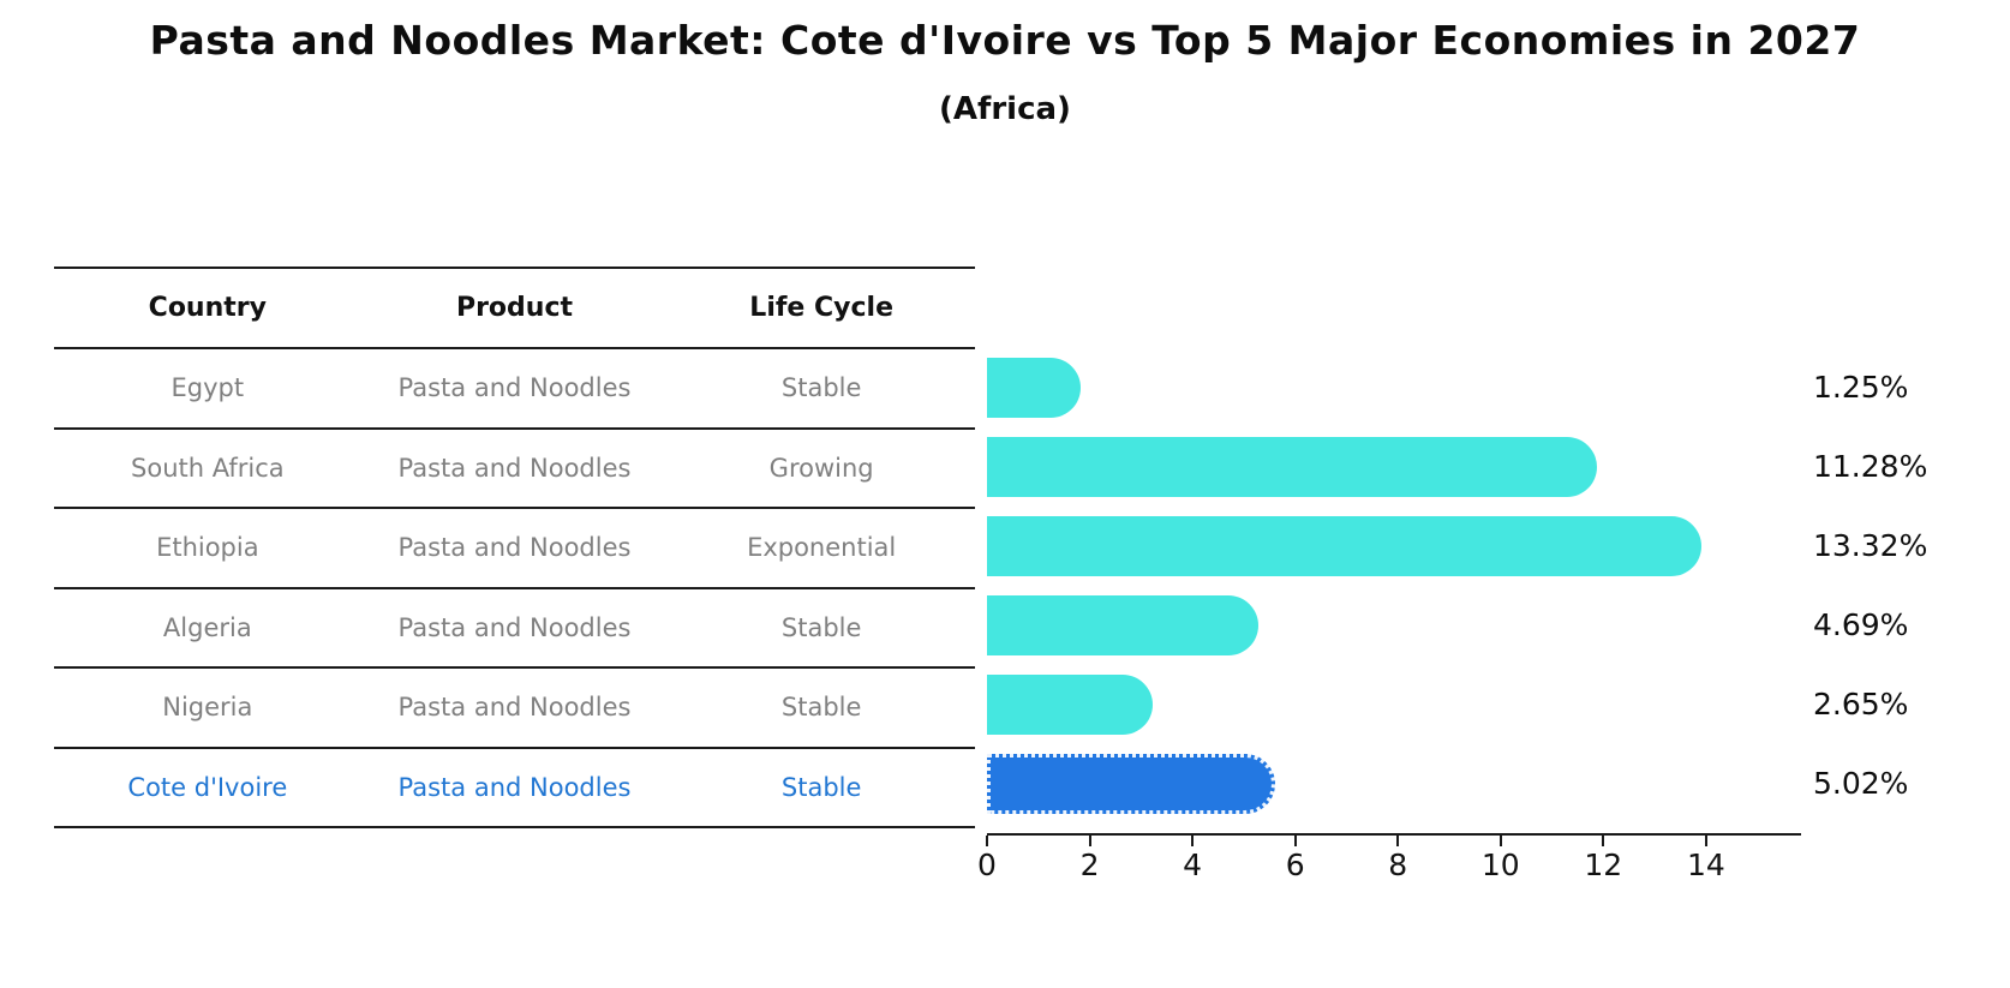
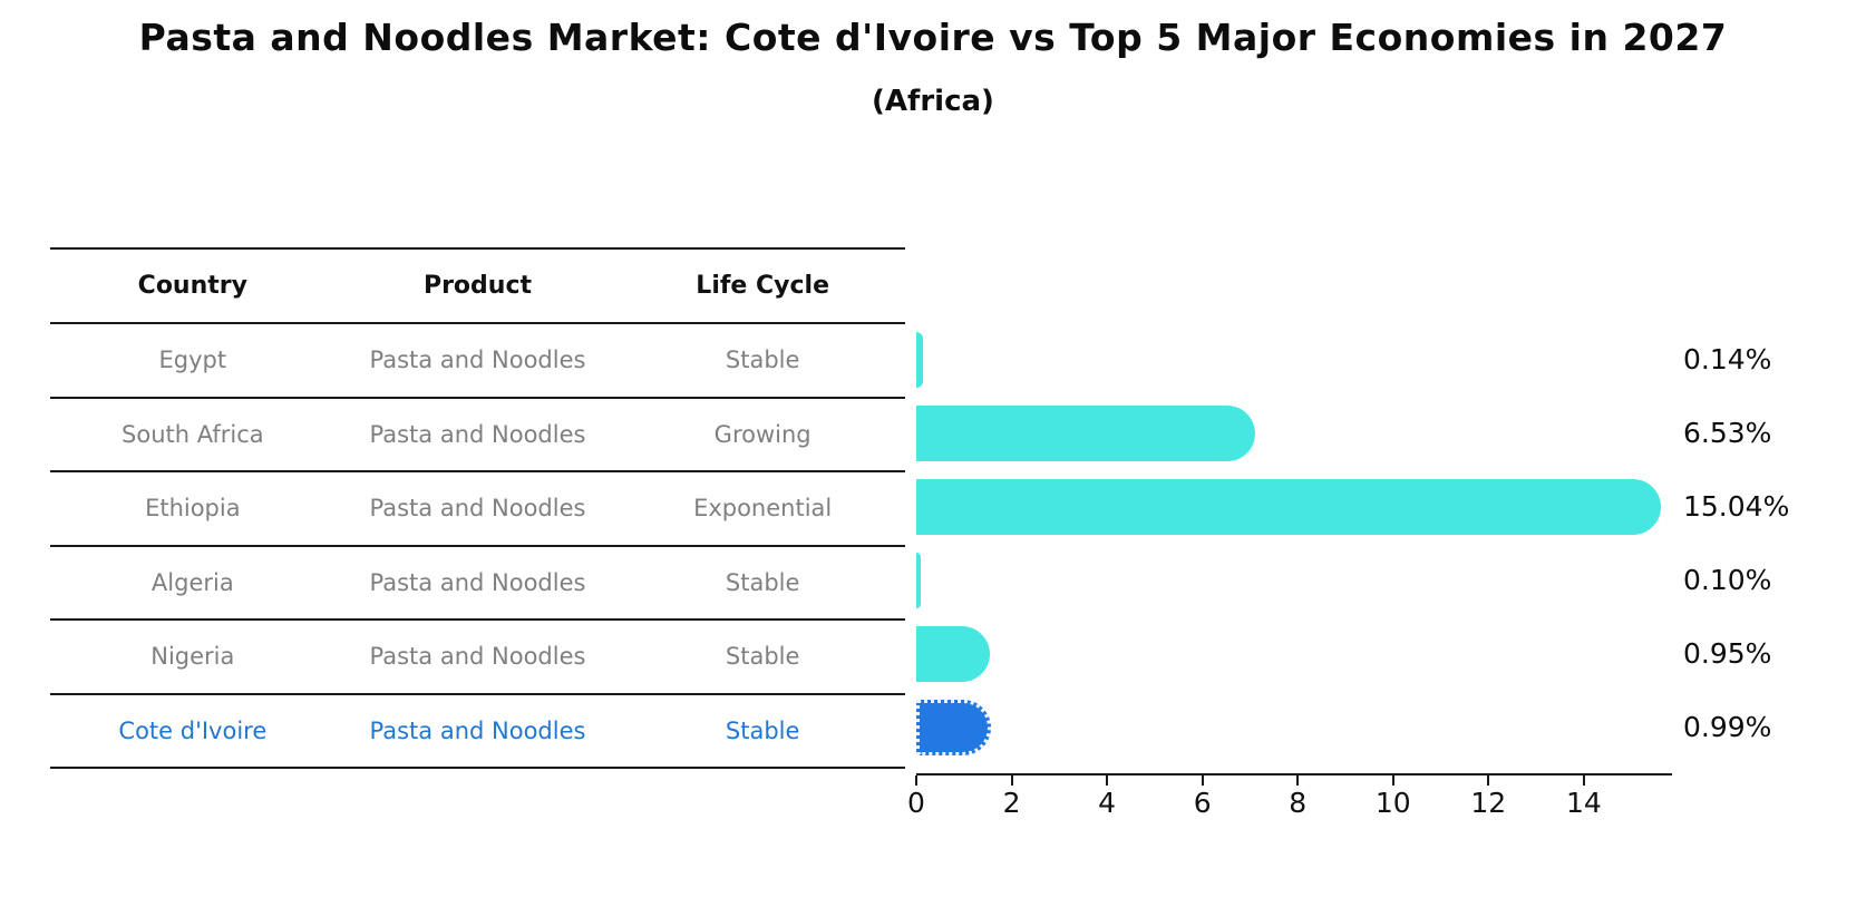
Egypt: 1.25% -> 0.14%
South Africa: 11.28% -> 6.53%
Ethiopia: 13.32% -> 15.04%
Algeria: 4.69% -> 0.10%
Nigeria: 2.65% -> 0.95%
Cote d'Ivoire: 5.02% -> 0.99%
